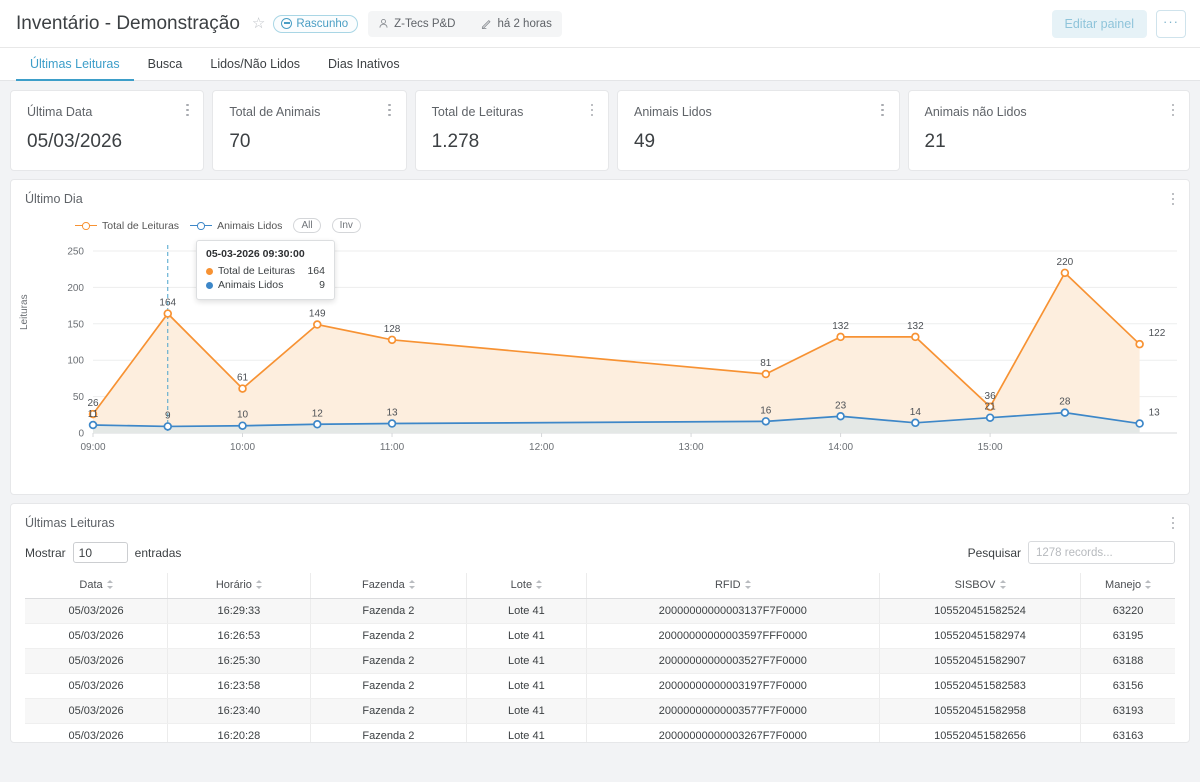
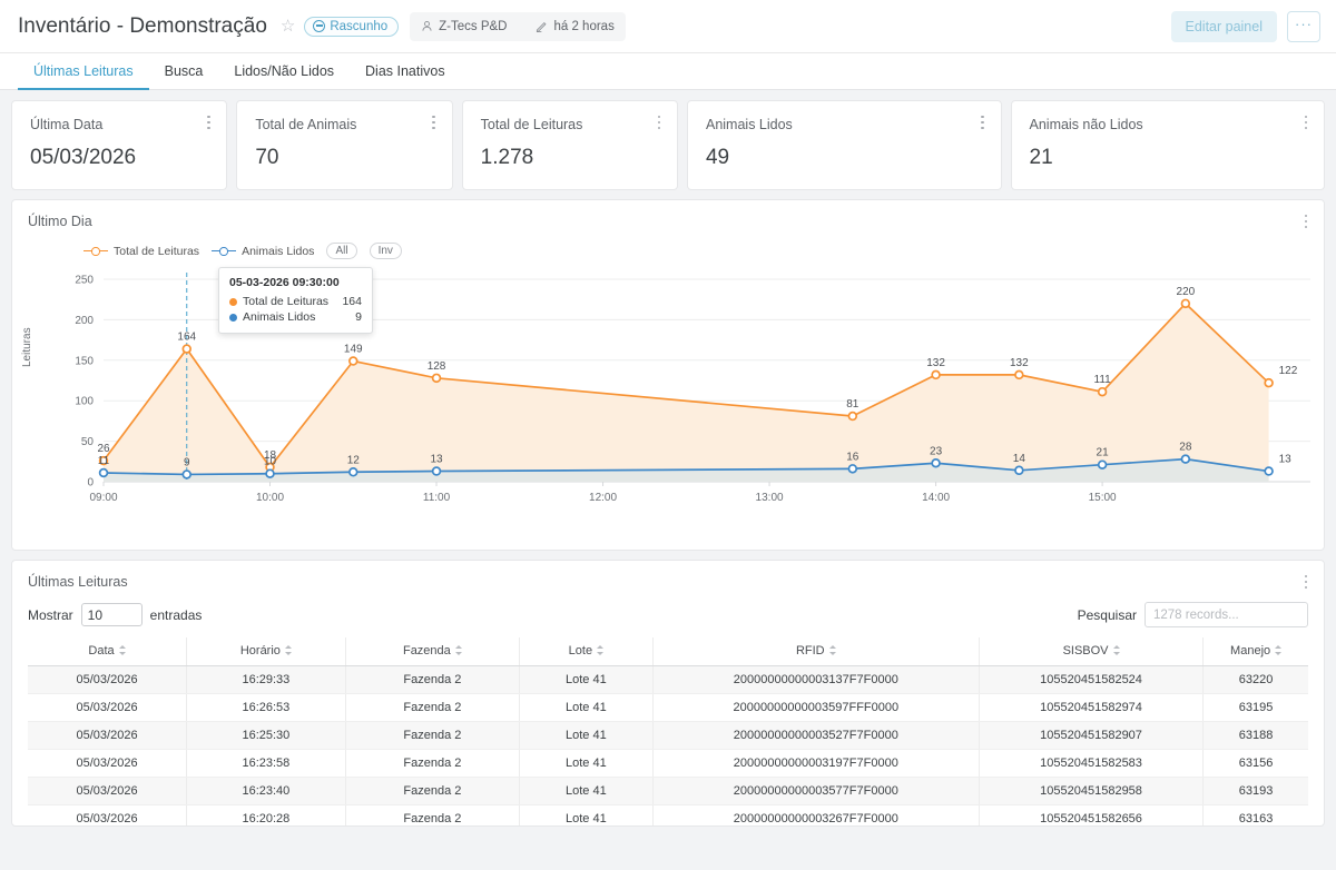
Total de Leituras/10:00: 61 -> 18
Total de Leituras/15:00: 36 -> 111
